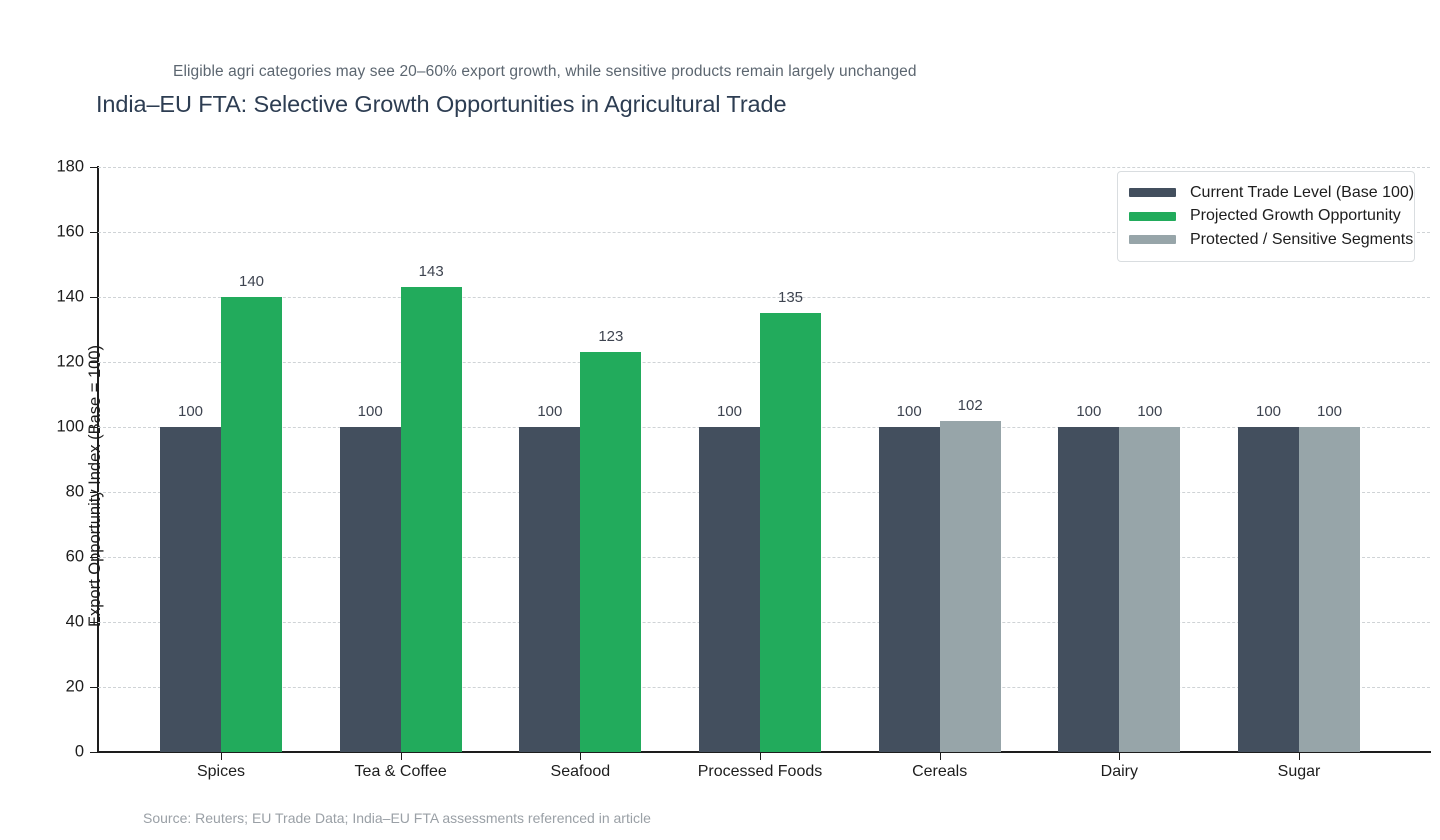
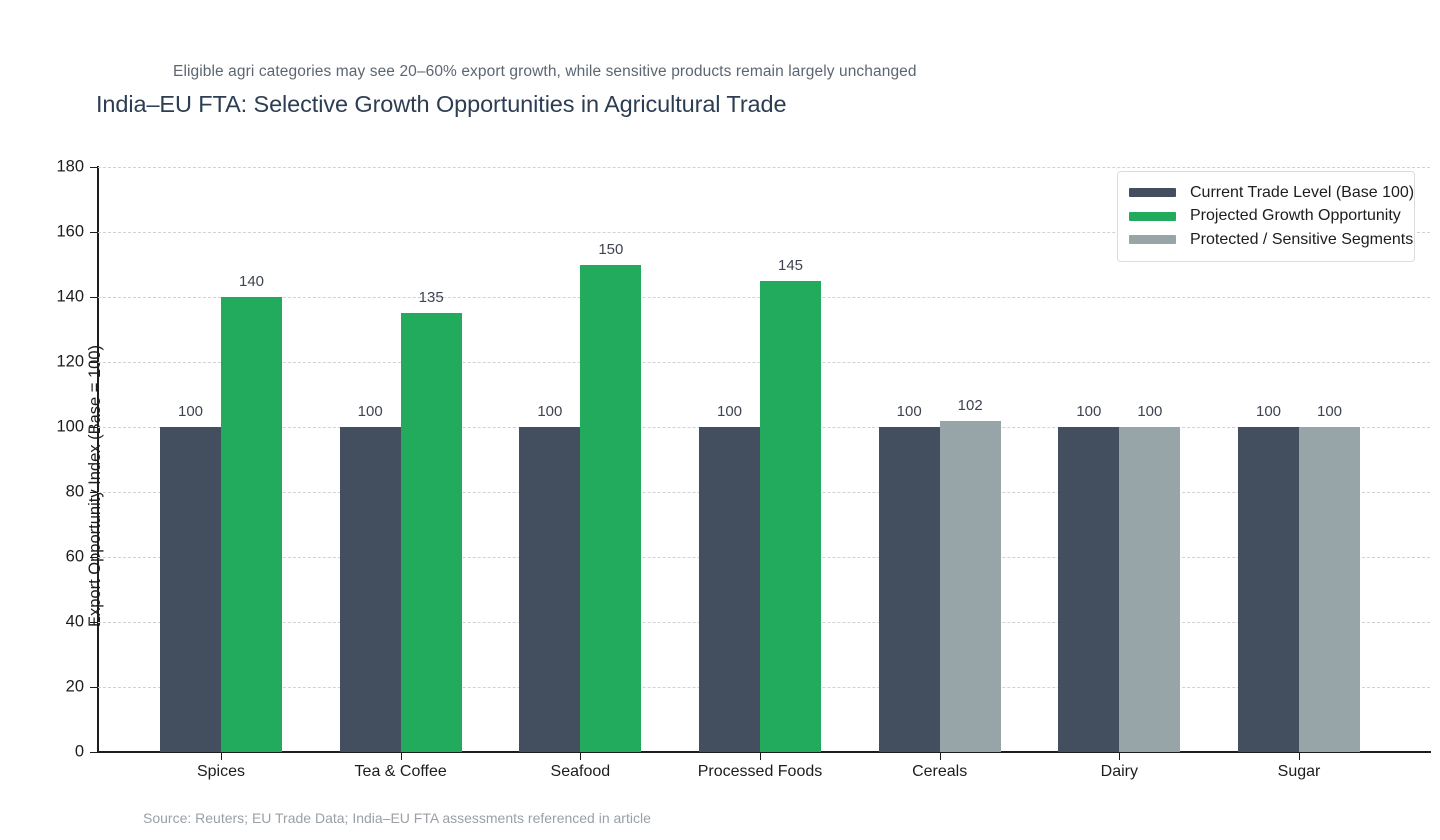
Projected Growth Opportunity/Tea & Coffee: 143 -> 135
Projected Growth Opportunity/Seafood: 123 -> 150
Projected Growth Opportunity/Processed Foods: 135 -> 145
